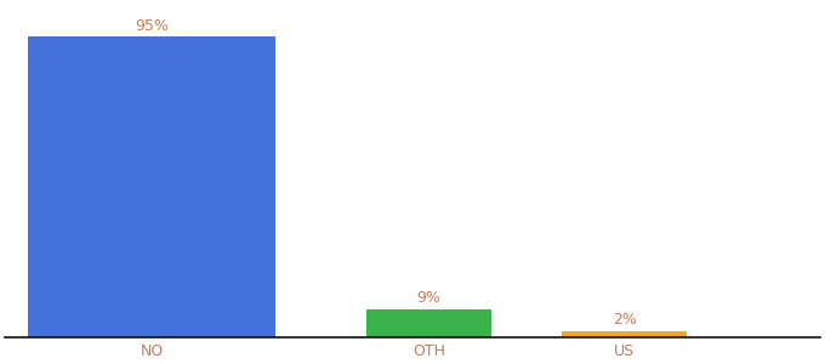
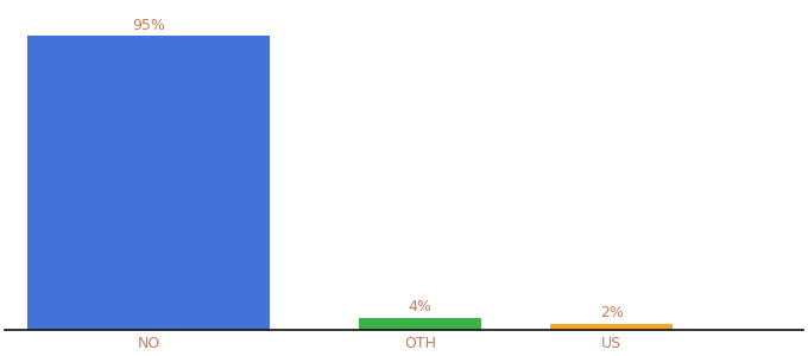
OTH: 9% -> 4%
